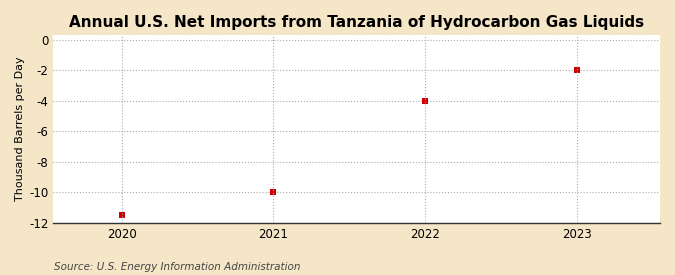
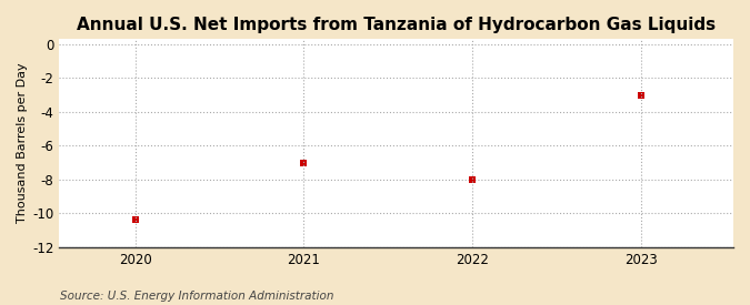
2020: -11.5 -> -10.4
2021: -10.0 -> -7.0
2022: -4.0 -> -8.0
2023: -2.0 -> -3.0
